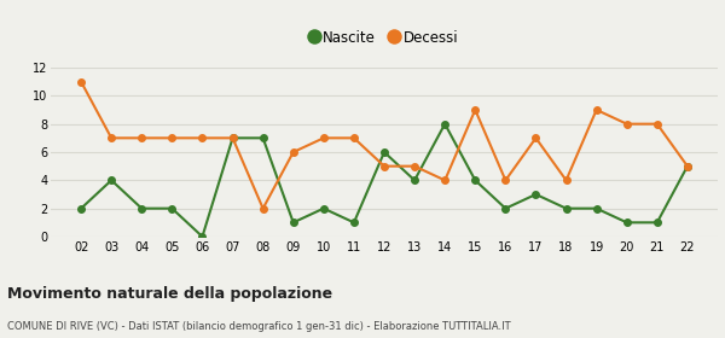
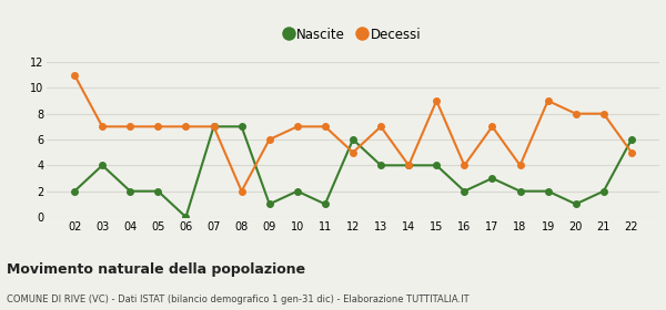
Decessi/13: 5 -> 7
Nascite/14: 8 -> 4
Nascite/21: 1 -> 2
Nascite/22: 5 -> 6
